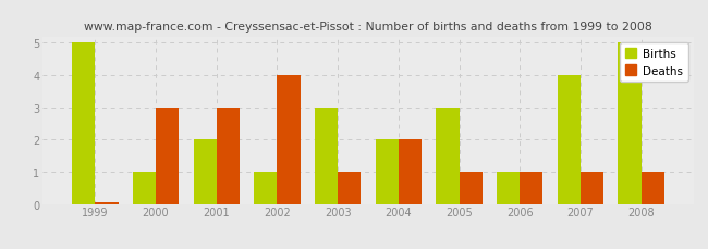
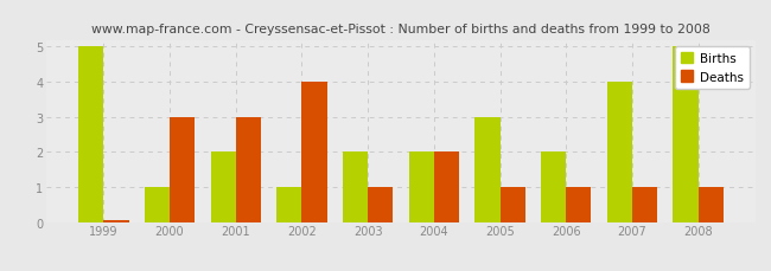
Births/2003: 3 -> 2
Births/2006: 1 -> 2
